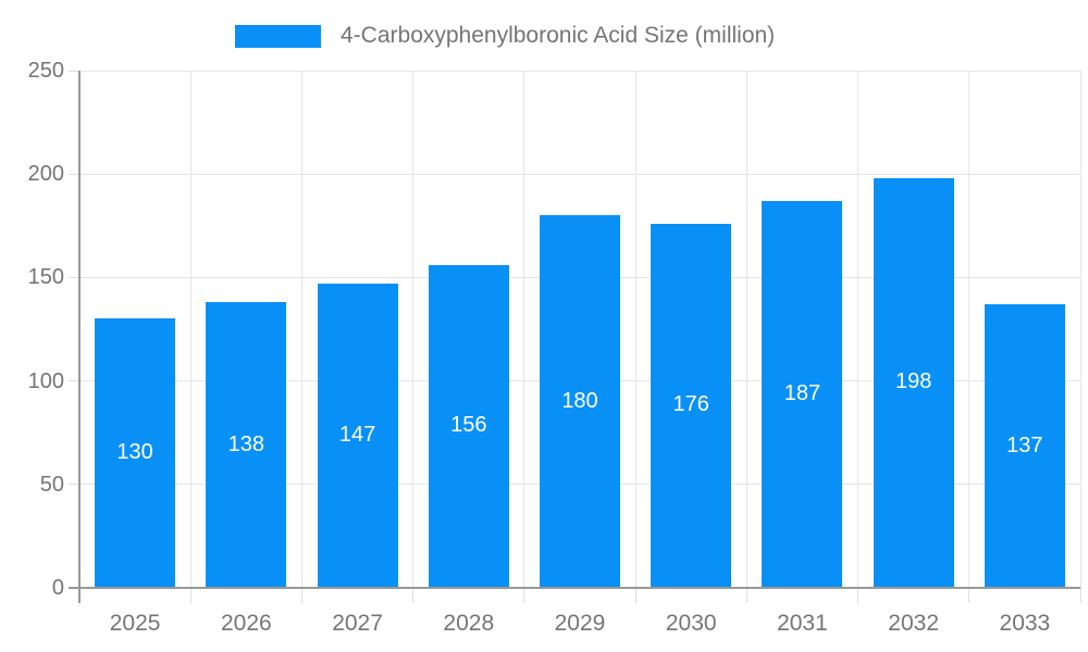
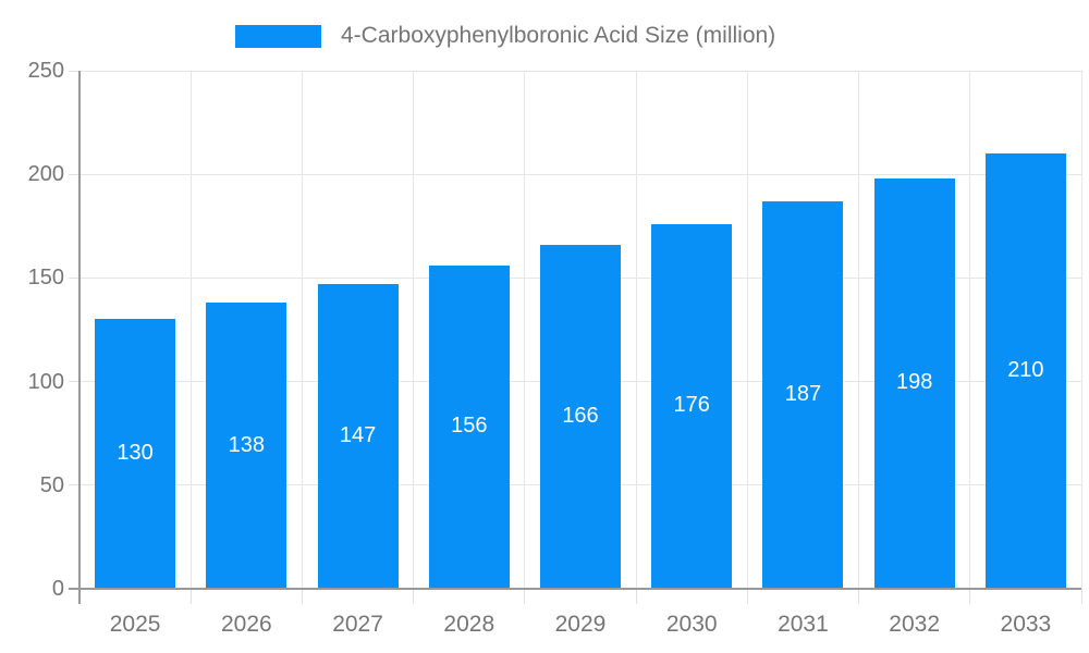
2029: 180 -> 166
2033: 137 -> 210
